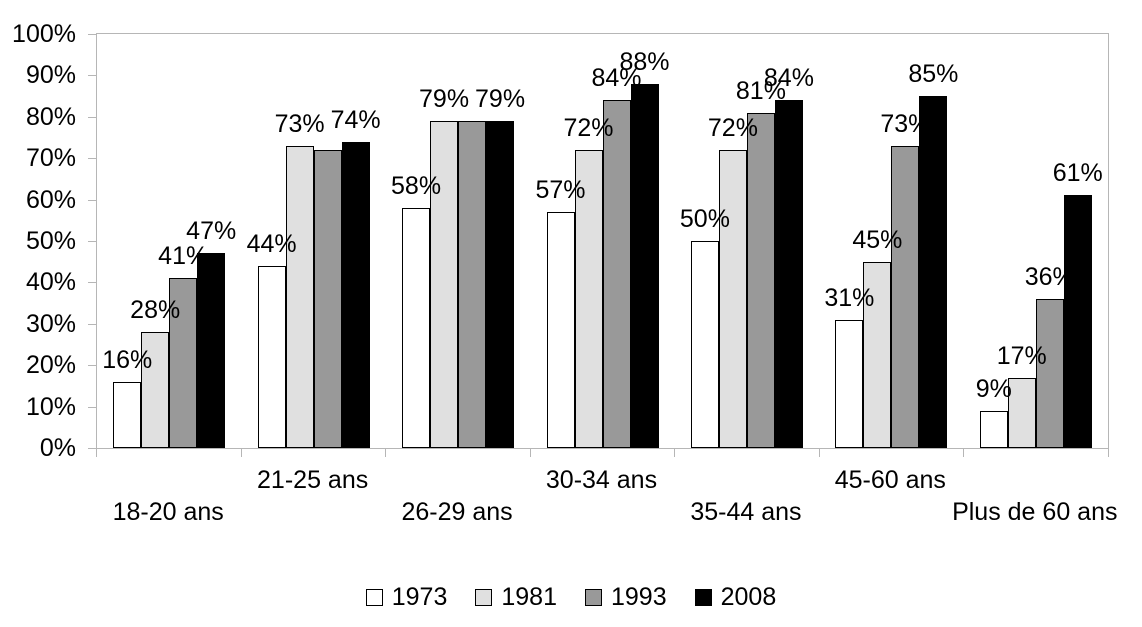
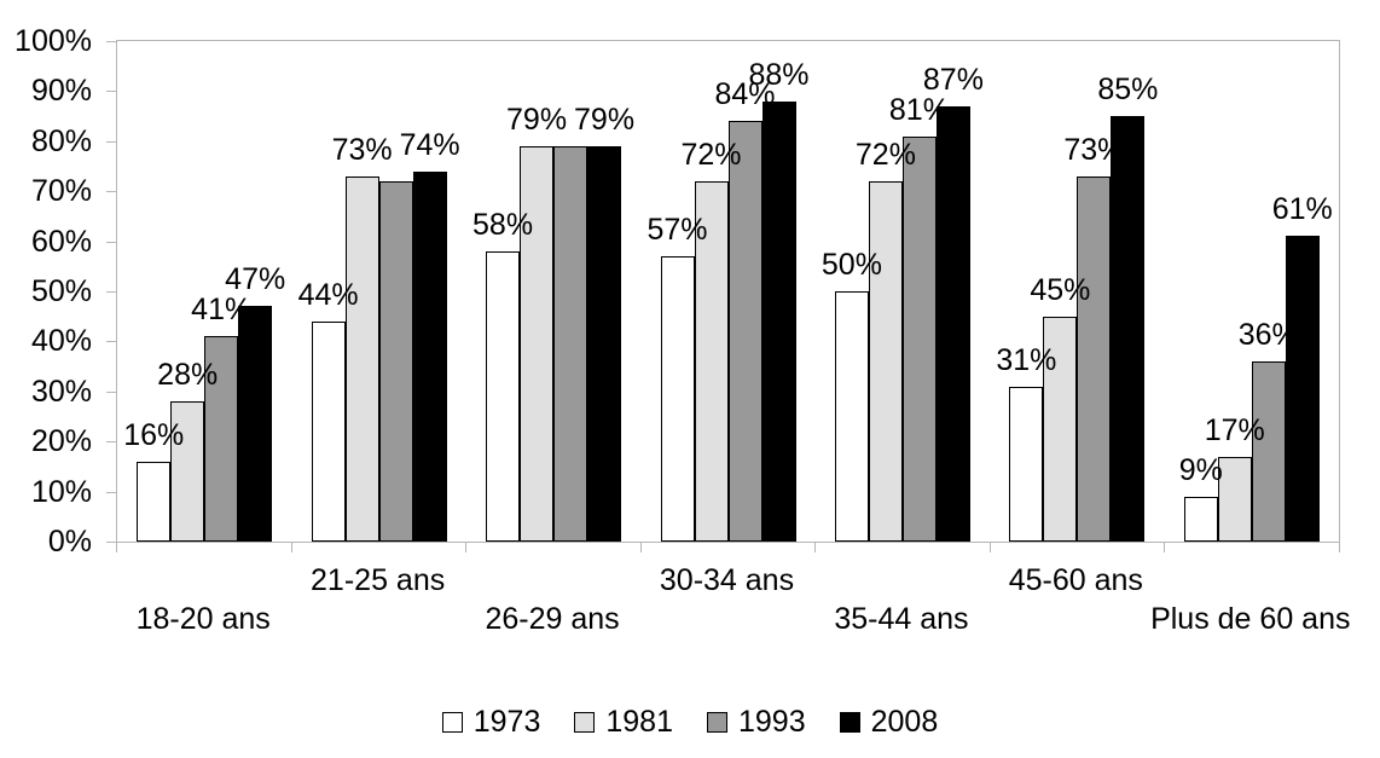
2008/35-44 ans: 84% -> 87%
